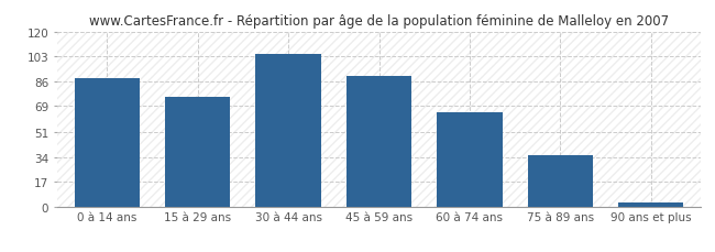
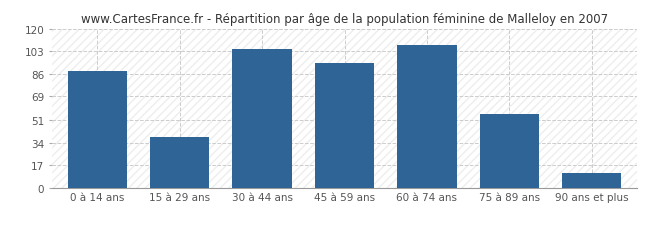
15 à 29 ans: 75 -> 38
45 à 59 ans: 90 -> 94
60 à 74 ans: 65 -> 108
75 à 89 ans: 35 -> 56
90 ans et plus: 3 -> 11
